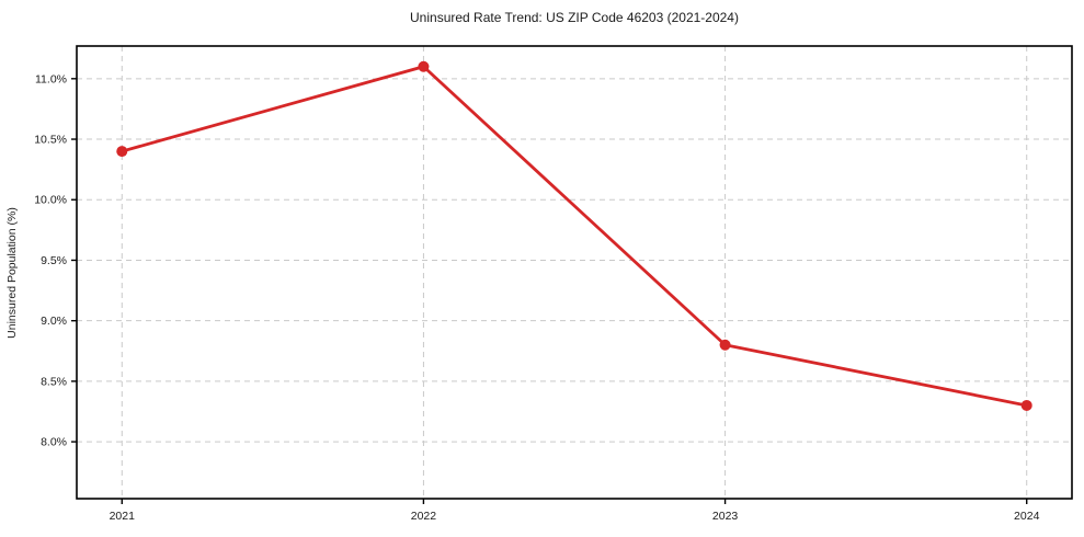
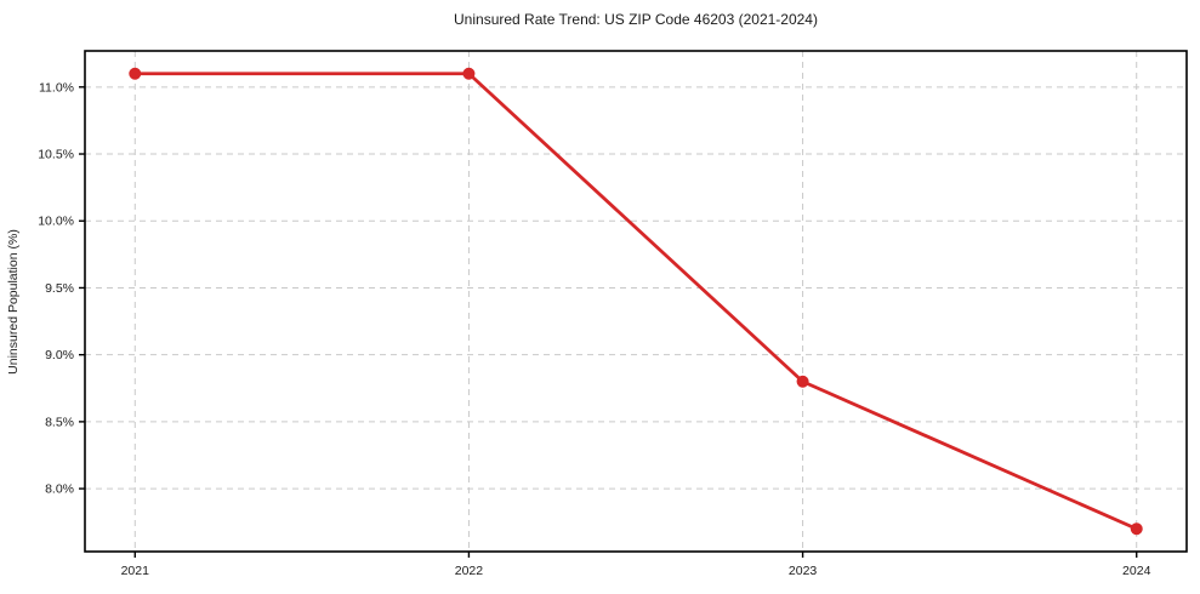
2021: 10.4% -> 11.1%
2024: 8.3% -> 7.7%
